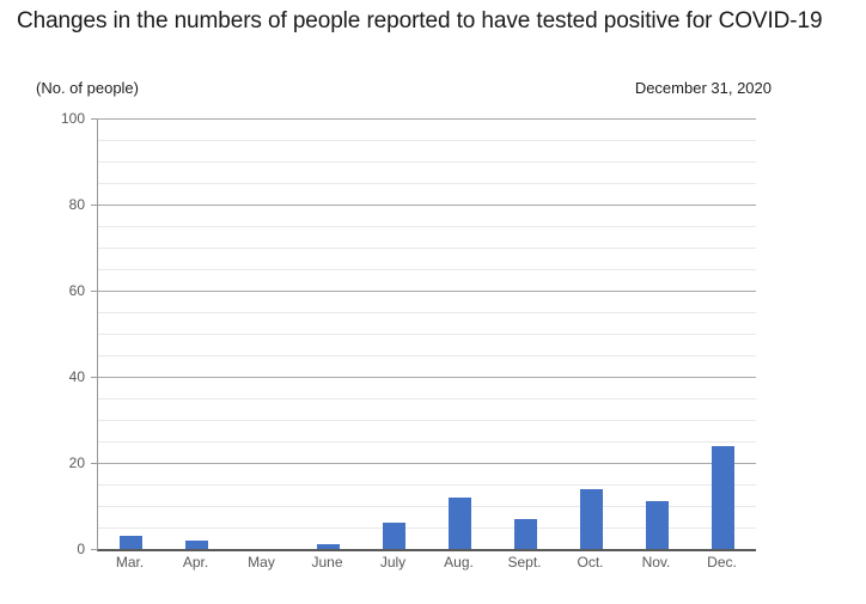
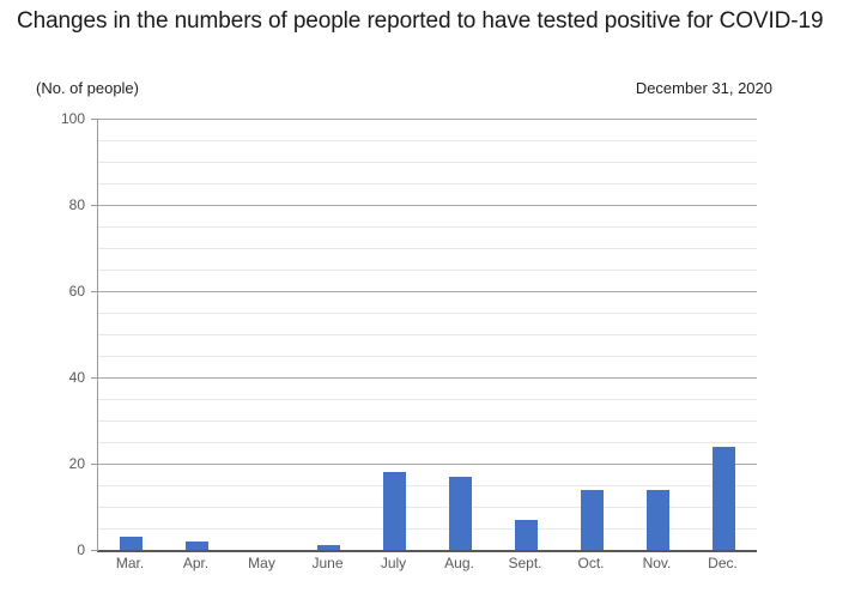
July: 6 -> 18
Aug.: 12 -> 17
Nov.: 11 -> 14
